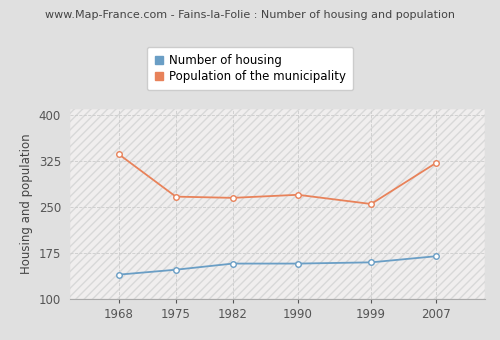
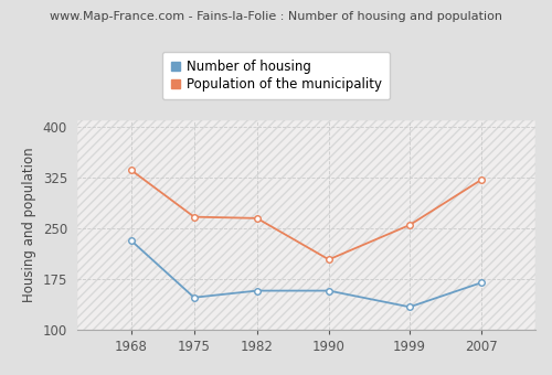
Number of housing/1968: 140 -> 232
Population of the municipality/1990: 270 -> 204
Number of housing/1999: 160 -> 134
